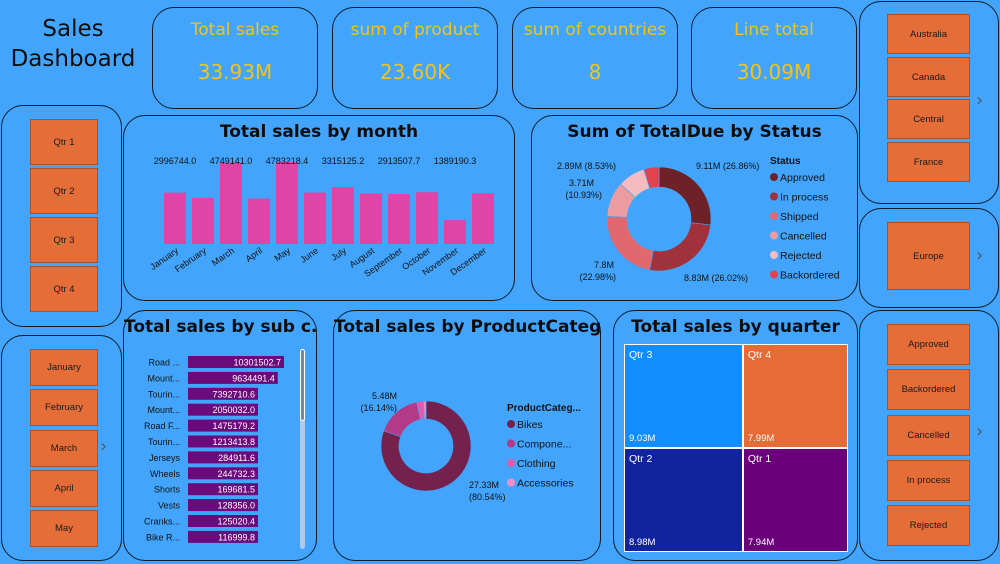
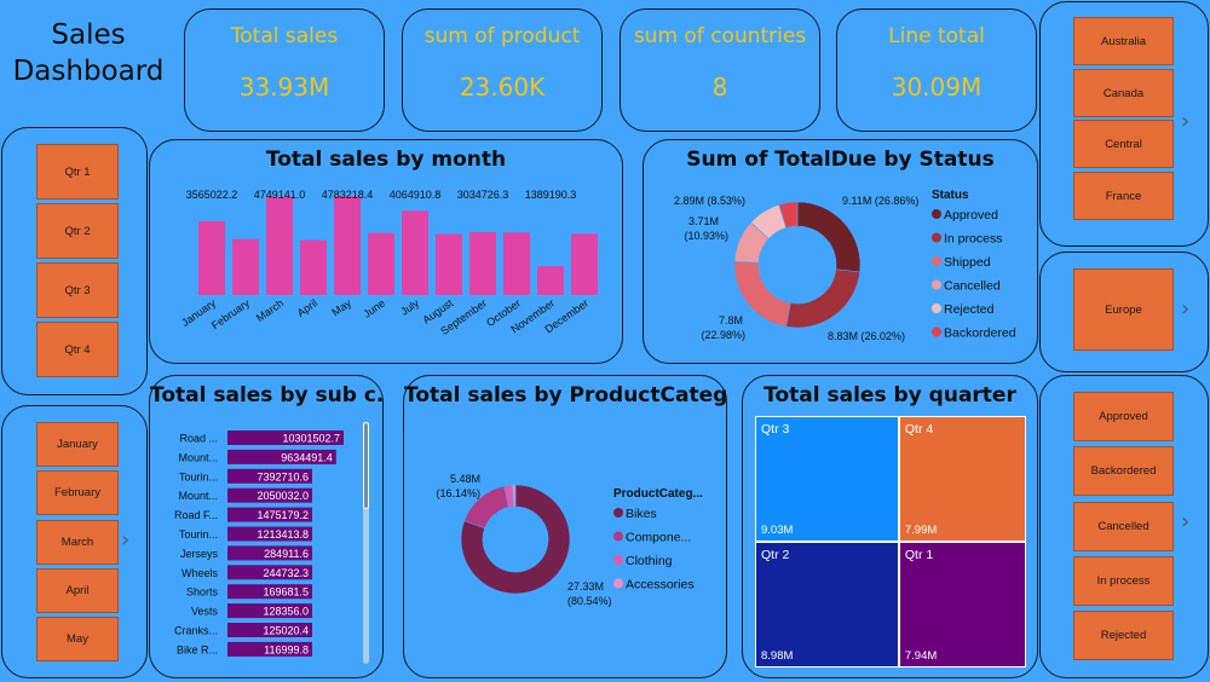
Total sales by month/January: 2996744.0 -> 3565022.2
Total sales by month/July: 3315125.2 -> 4064910.8
Total sales by month/September: 2913507.7 -> 3034726.3
